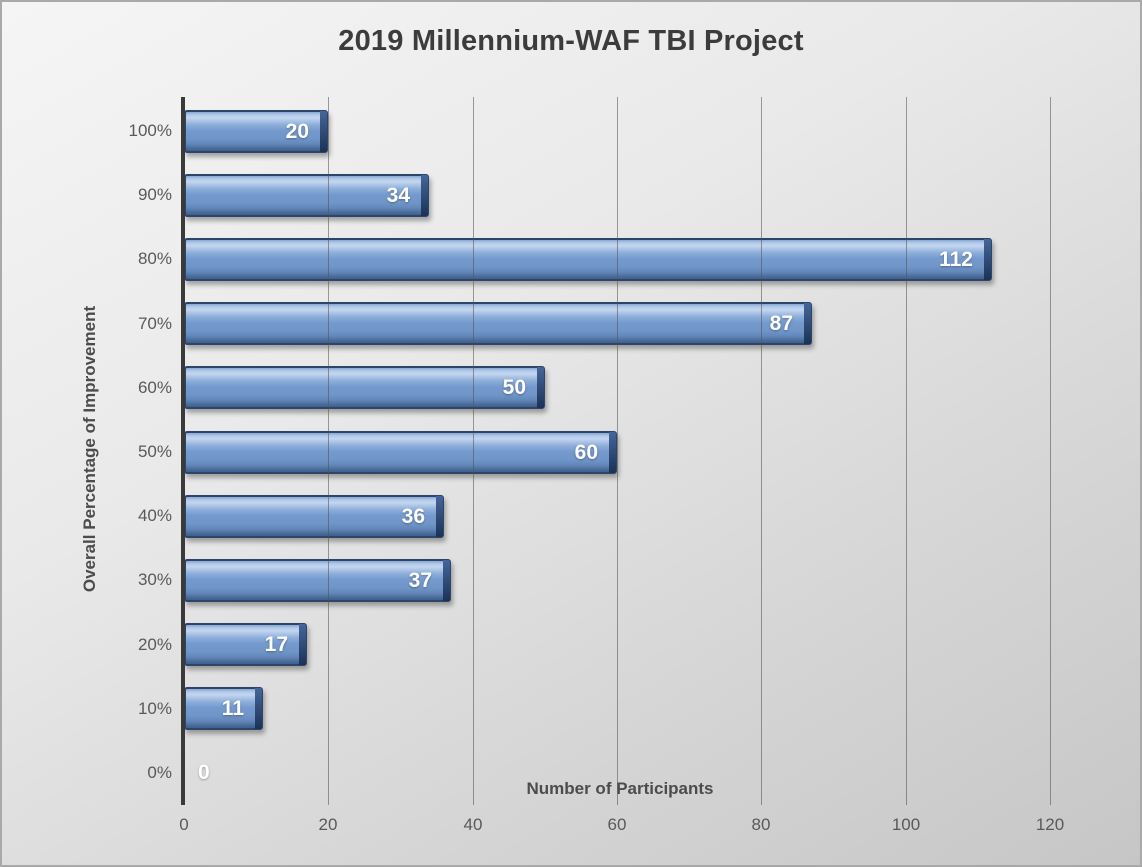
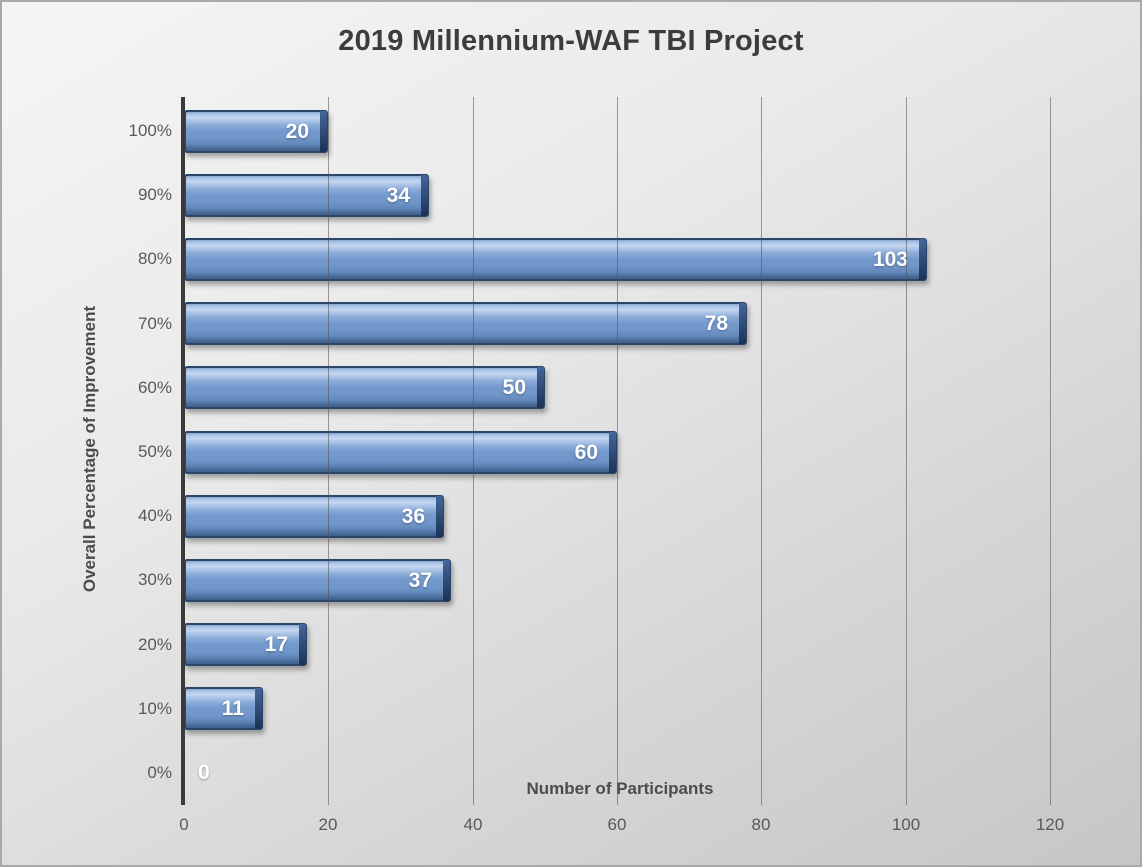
80%: 112 -> 103
70%: 87 -> 78
